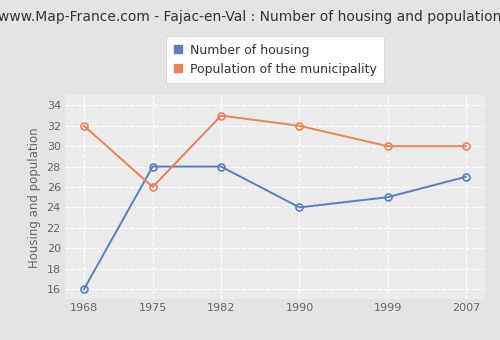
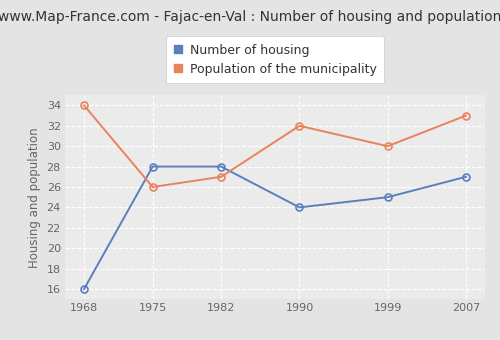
Population of the municipality/1968: 32 -> 34
Population of the municipality/1982: 33 -> 27
Population of the municipality/2007: 30 -> 33
